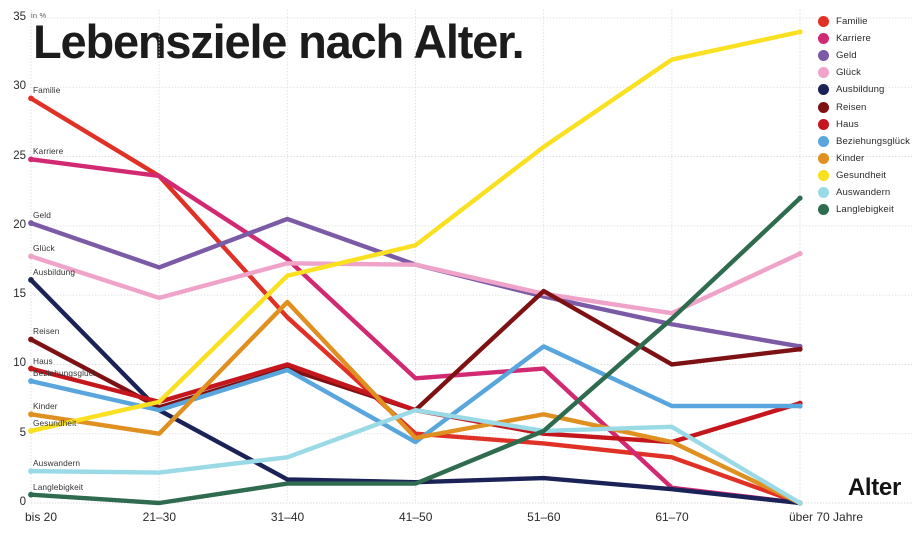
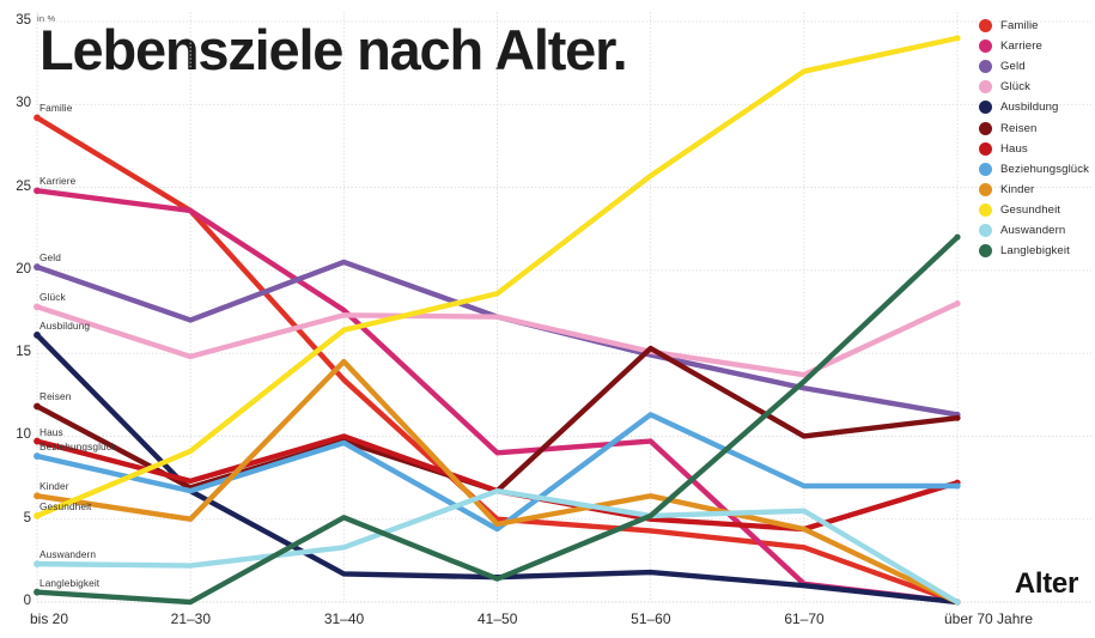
Gesundheit/21–30: 7.3 -> 9.1
Langlebigkeit/31–40: 1.4 -> 5.1
